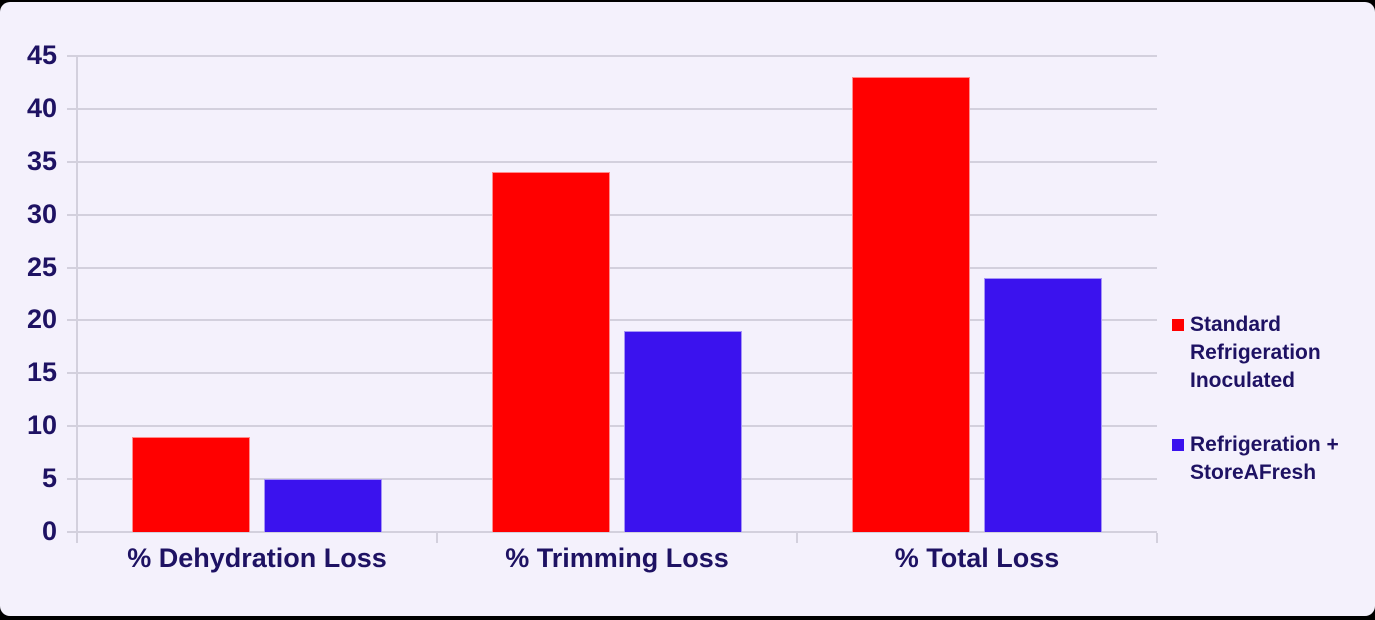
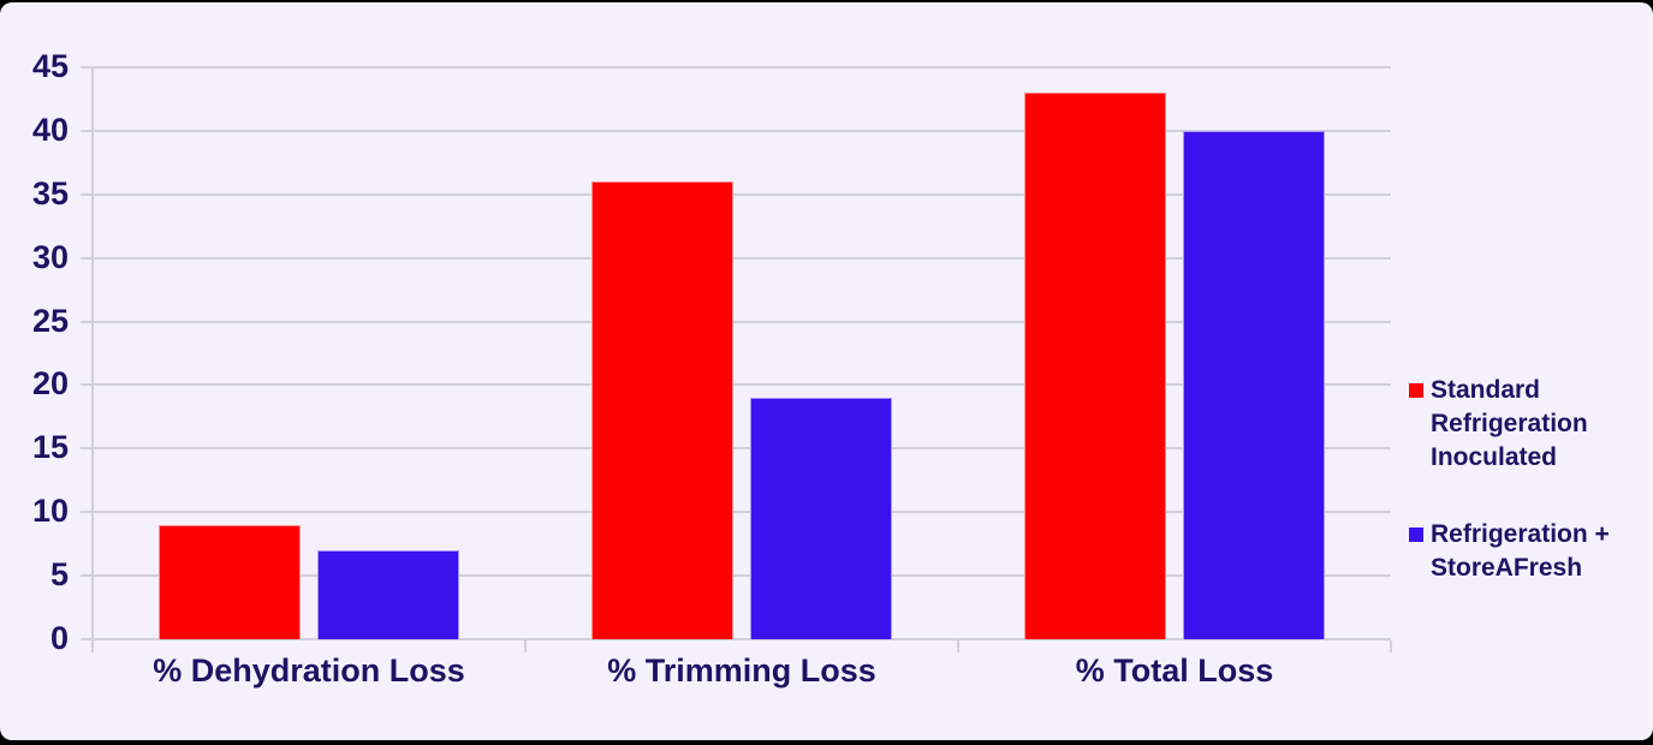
Refrigeration + StoreAFresh/% Dehydration Loss: 5 -> 7
Standard Refrigeration Inoculated/% Trimming Loss: 34 -> 36
Refrigeration + StoreAFresh/% Total Loss: 24 -> 40
